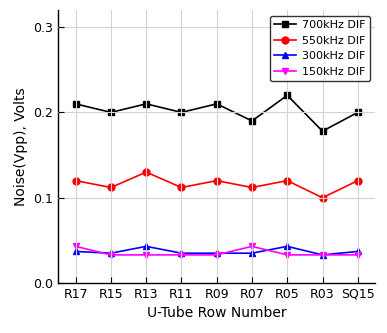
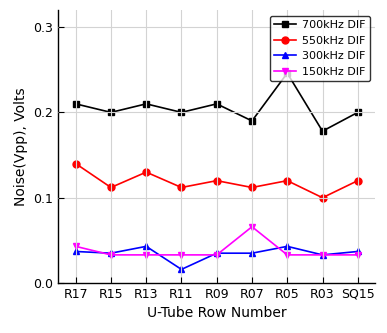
550kHz DIF/R17: 0.120 -> 0.140
300kHz DIF/R11: 0.035 -> 0.016
150kHz DIF/R07: 0.043 -> 0.066
700kHz DIF/R05: 0.220 -> 0.246
